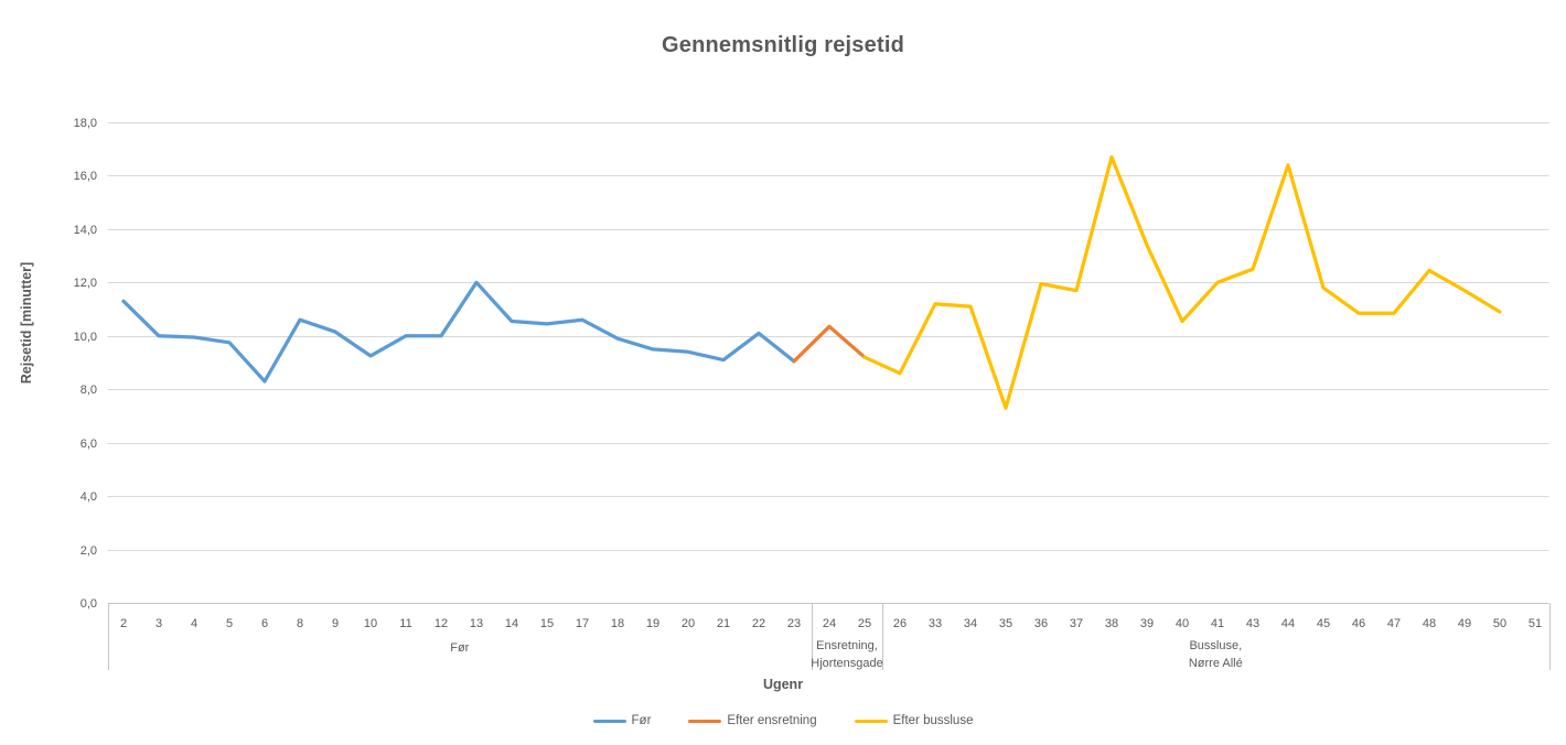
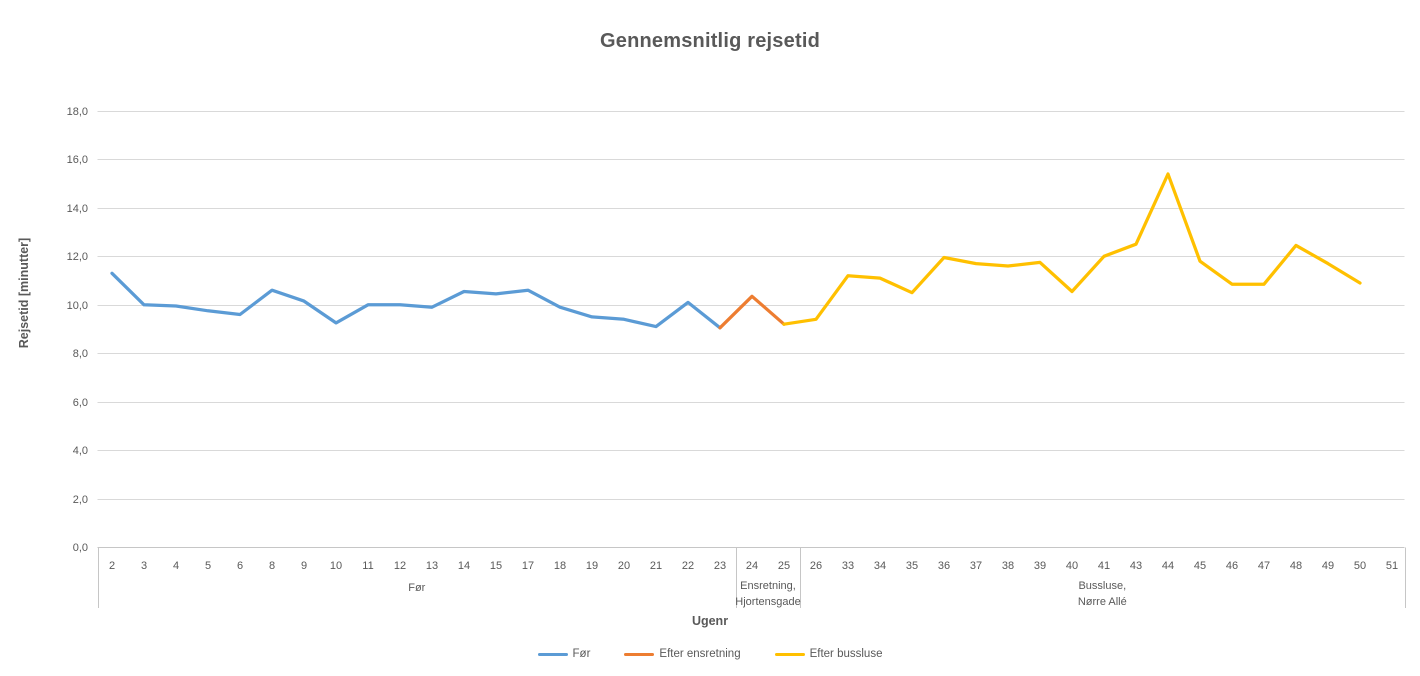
Før/6: 8,3 -> 9,6
Før/13: 12,0 -> 9,9
Efter bussluse/26: 8,6 -> 9,4
Efter bussluse/35: 7,3 -> 10,5
Efter bussluse/38: 16,7 -> 11,6
Efter bussluse/39: 13,4 -> 11,8
Efter bussluse/44: 16,4 -> 15,4
